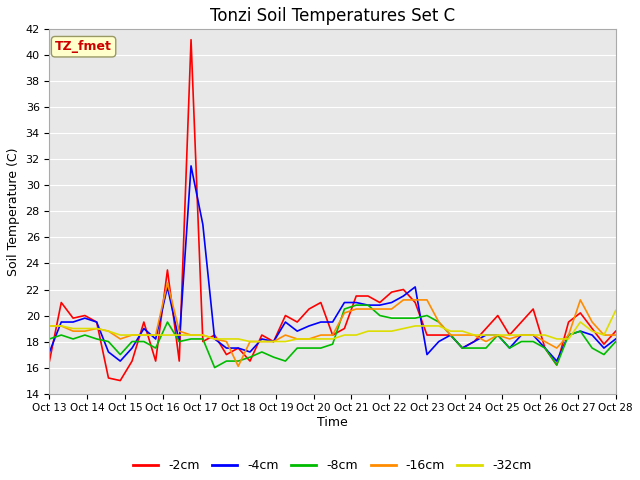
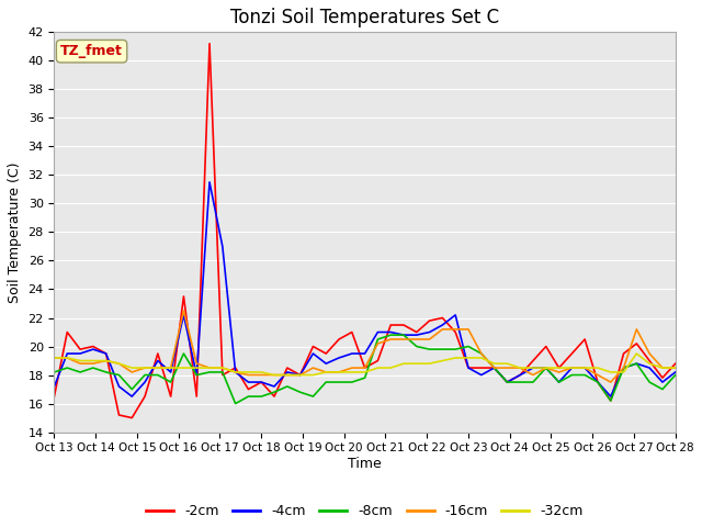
-16cm/Oct 18: 16.1 -> 18.0
-4cm/Oct 23: 17.0 -> 18.5
-32cm/Oct 28: 20.4 -> 18.5
